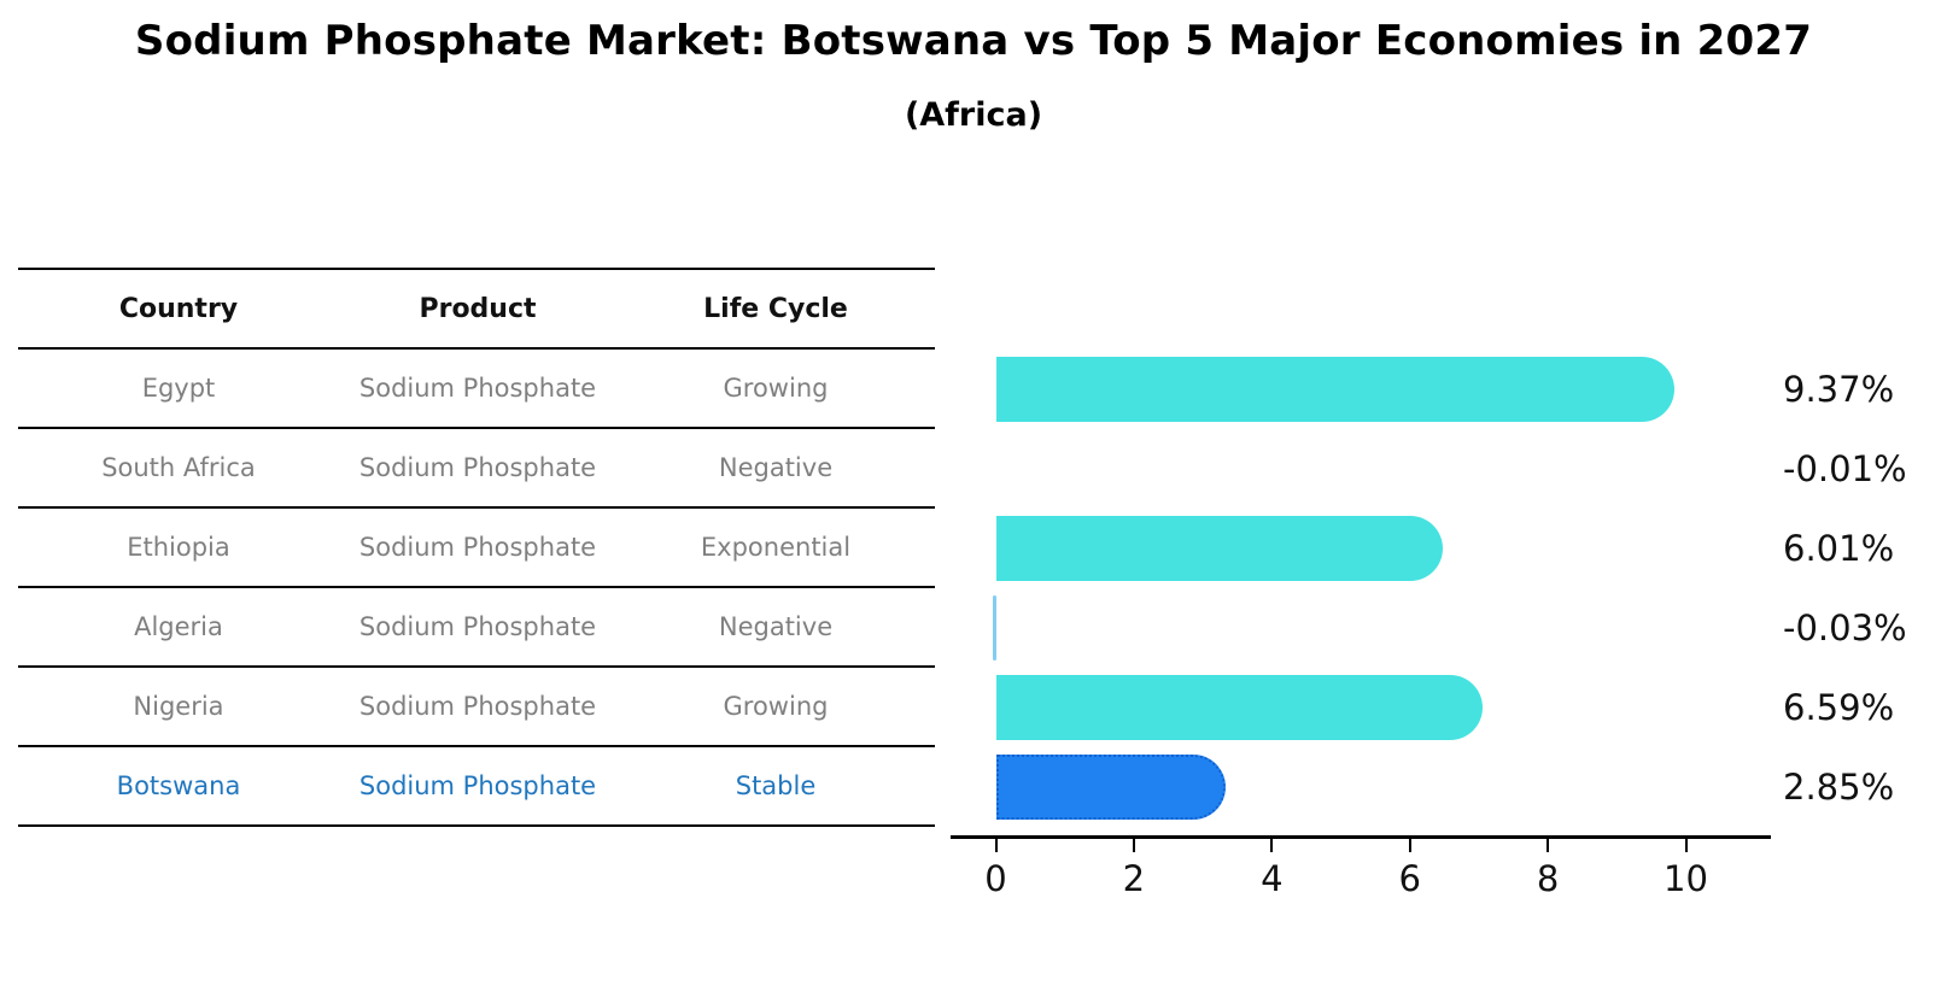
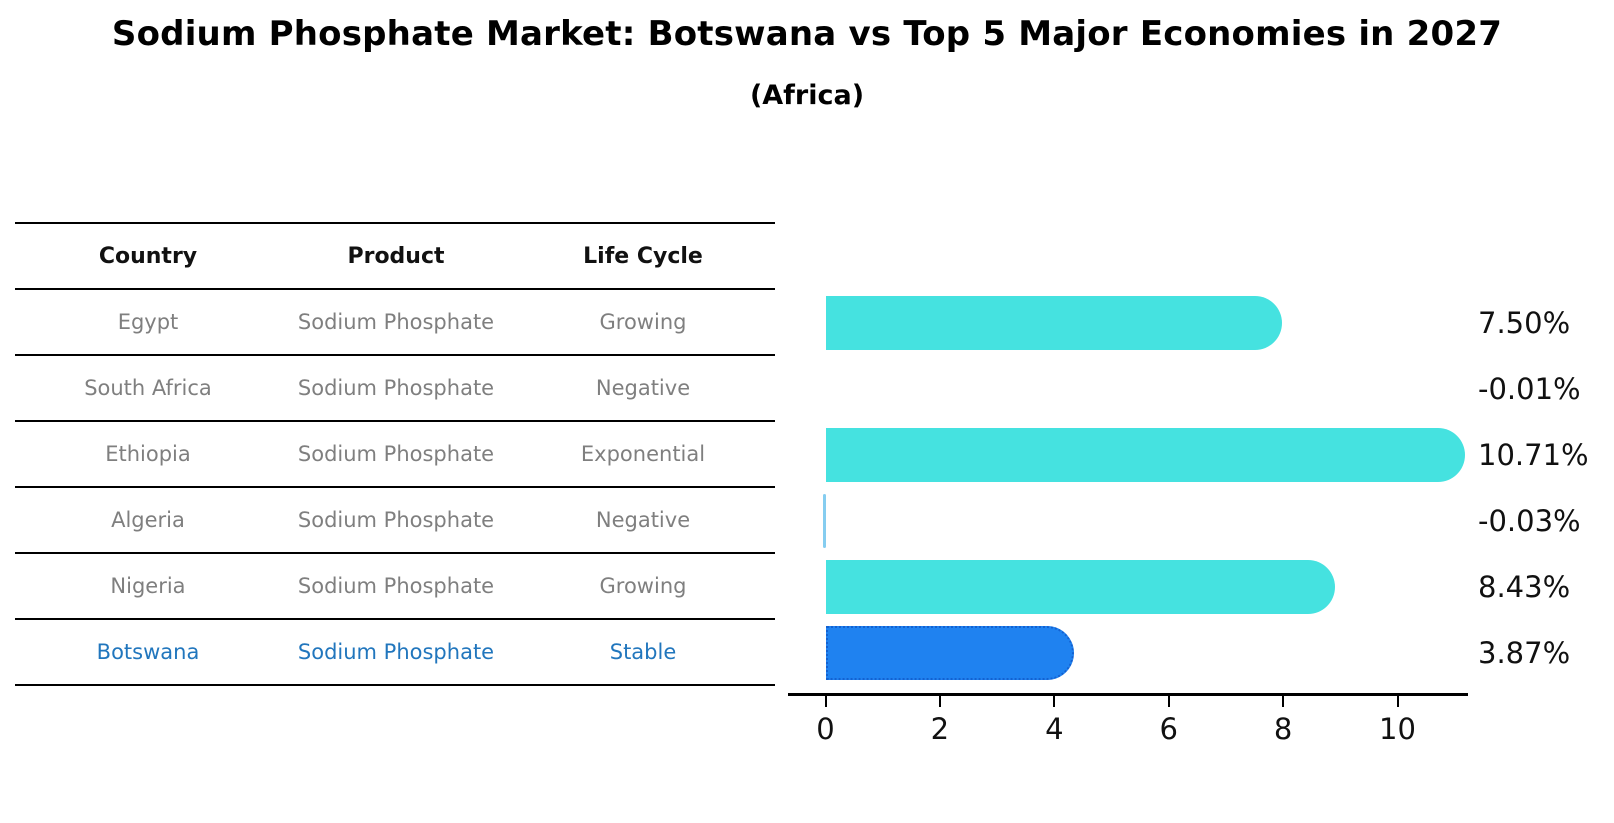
Egypt: 9.37% -> 7.50%
Ethiopia: 6.01% -> 10.71%
Nigeria: 6.59% -> 8.43%
Botswana: 2.85% -> 3.87%
